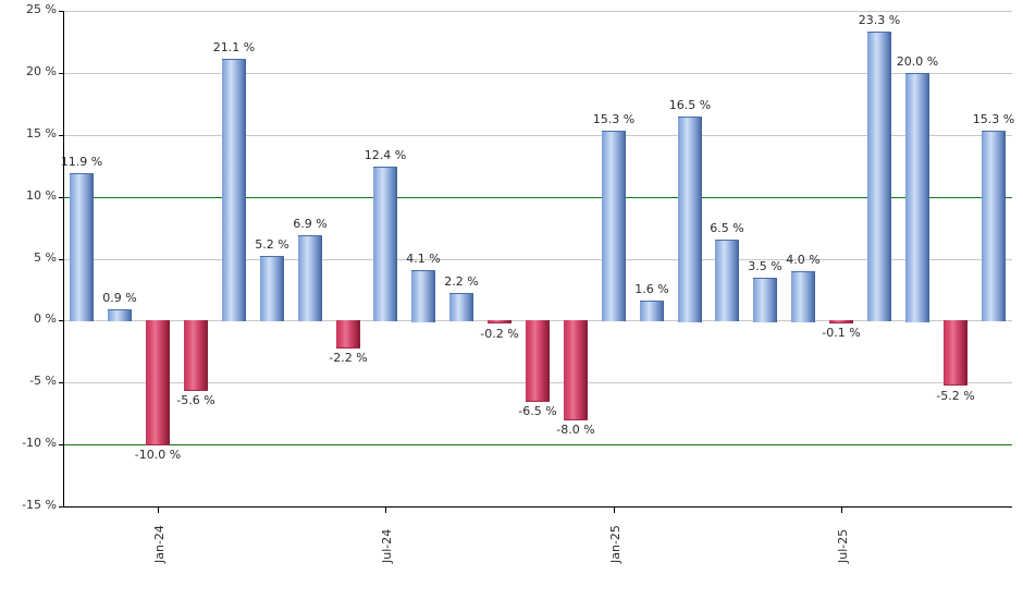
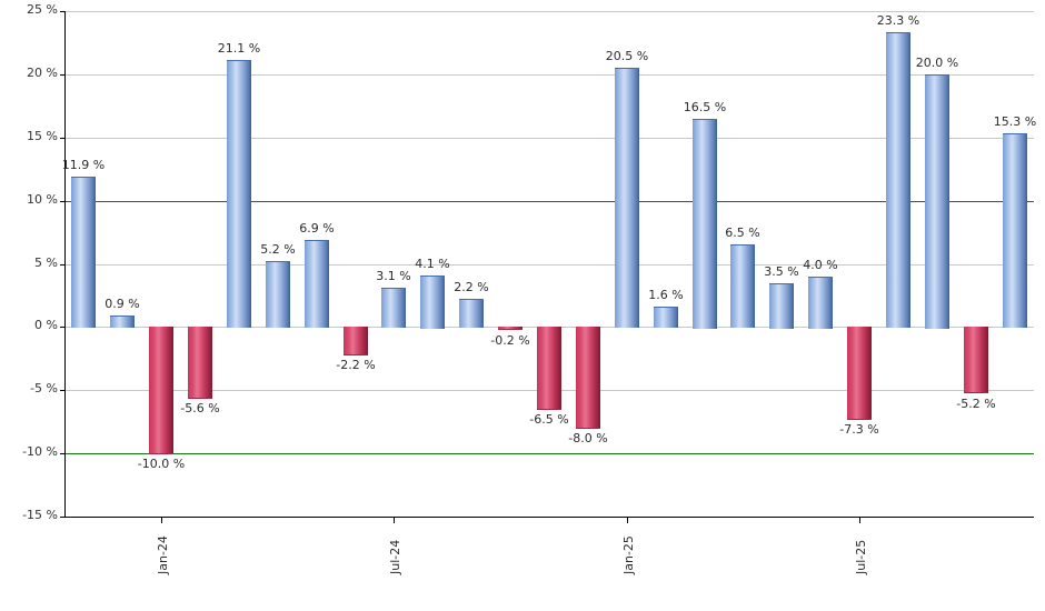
Jul-24: 12.4 -> 3.1
Jan-25: 15.3 -> 20.5
Jul-25: -0.1 -> -7.3
